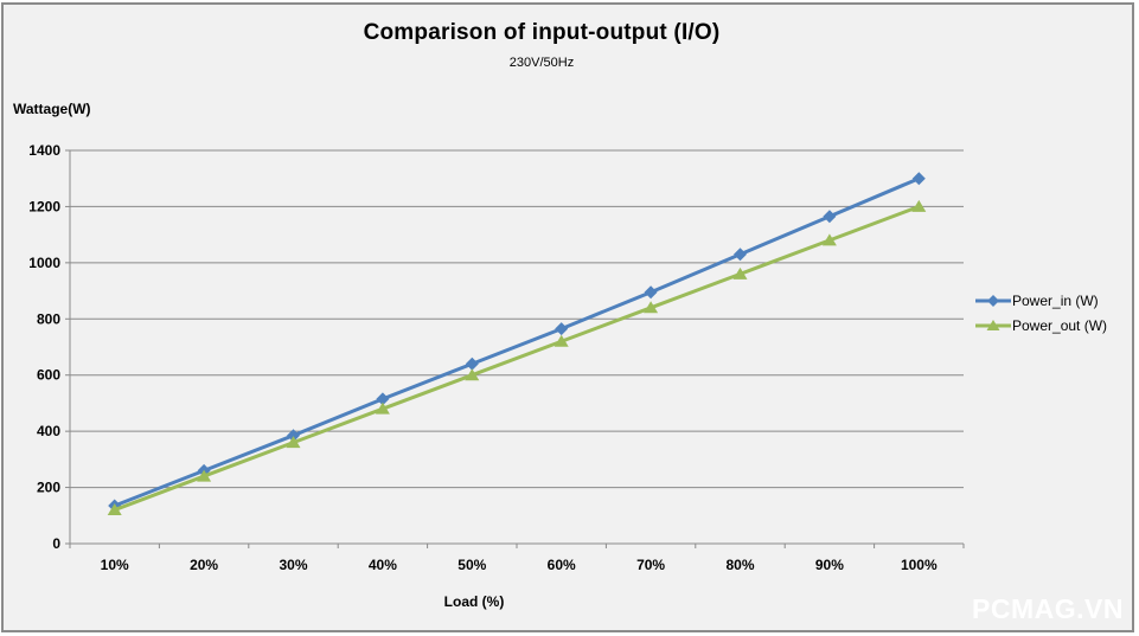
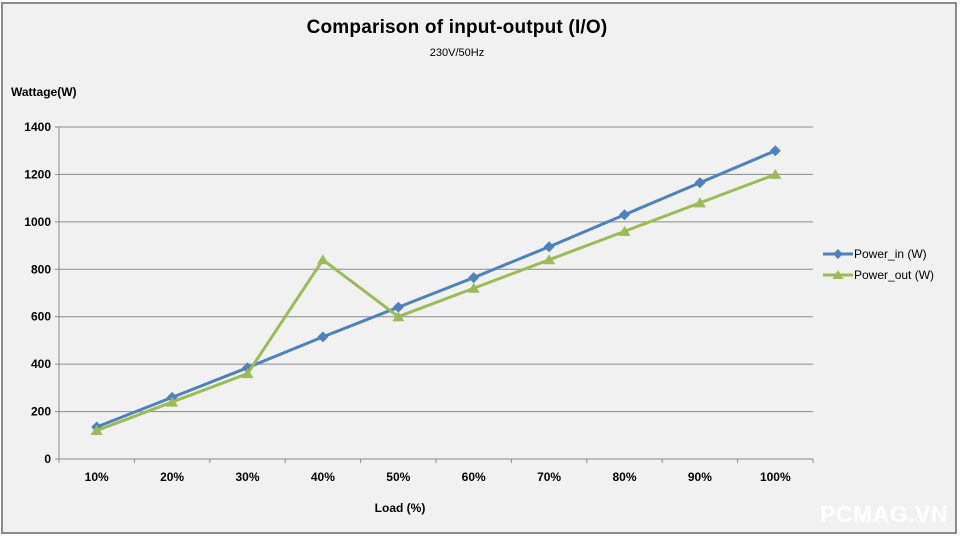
Power_out (W)/40%: 480 -> 840
